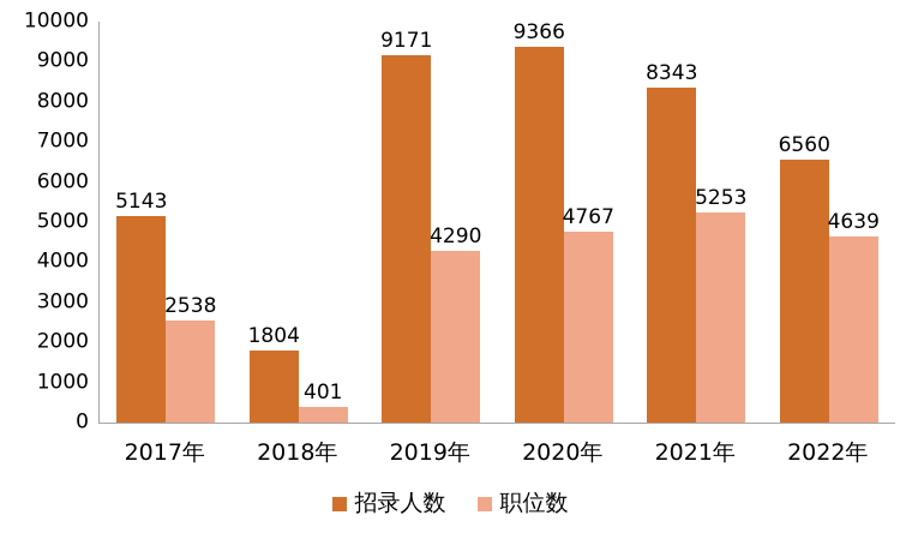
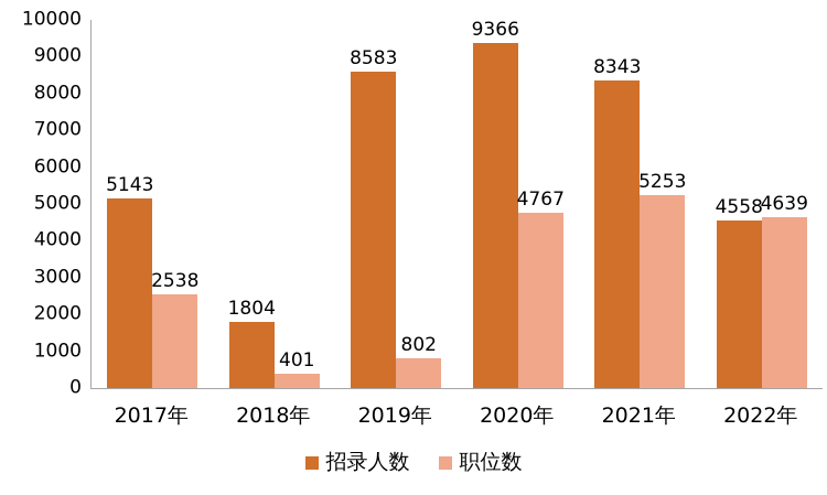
招录人数/2019年: 9171 -> 8583
职位数/2019年: 4290 -> 802
招录人数/2022年: 6560 -> 4558
